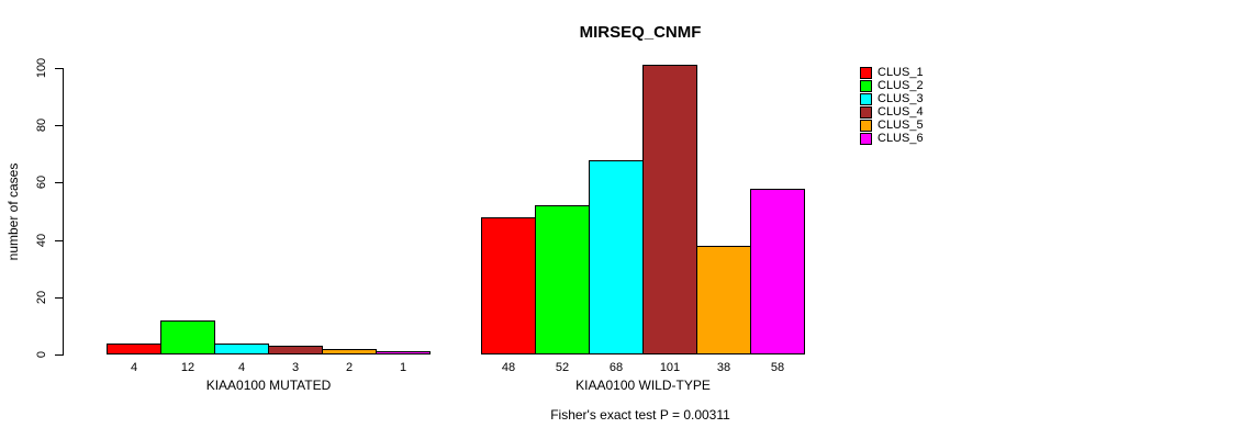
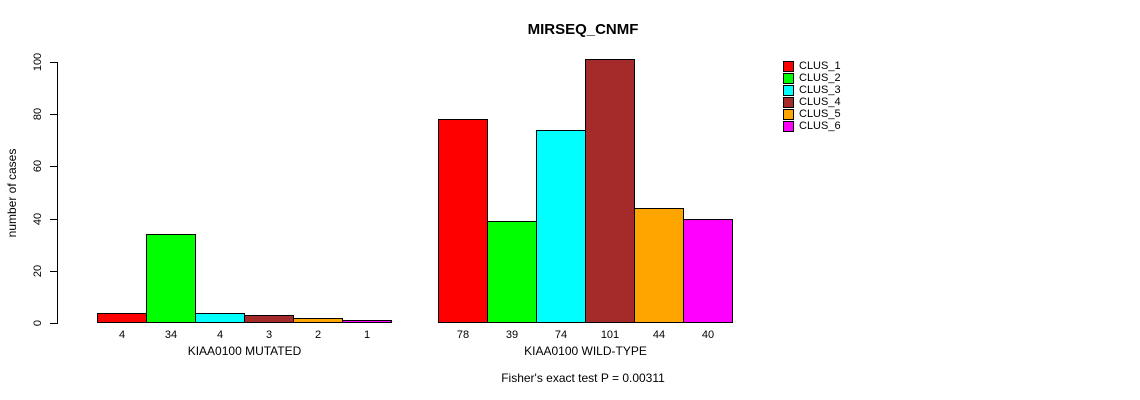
CLUS_2/KIAA0100 MUTATED: 12 -> 34
CLUS_1/KIAA0100 WILD-TYPE: 48 -> 78
CLUS_2/KIAA0100 WILD-TYPE: 52 -> 39
CLUS_3/KIAA0100 WILD-TYPE: 68 -> 74
CLUS_5/KIAA0100 WILD-TYPE: 38 -> 44
CLUS_6/KIAA0100 WILD-TYPE: 58 -> 40
